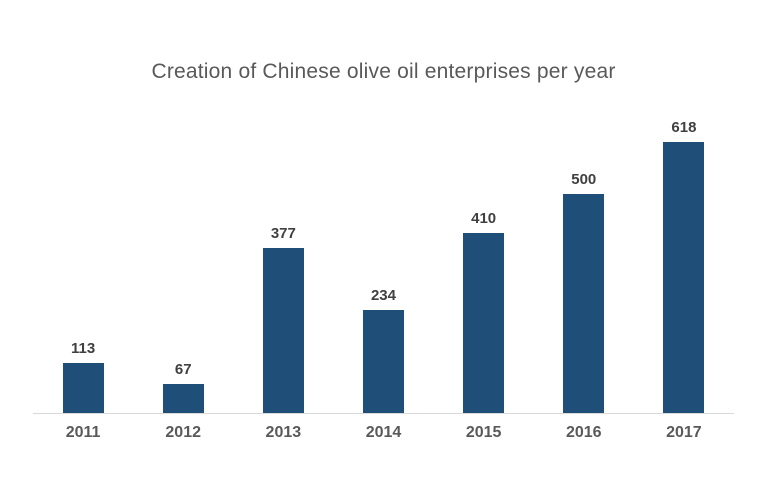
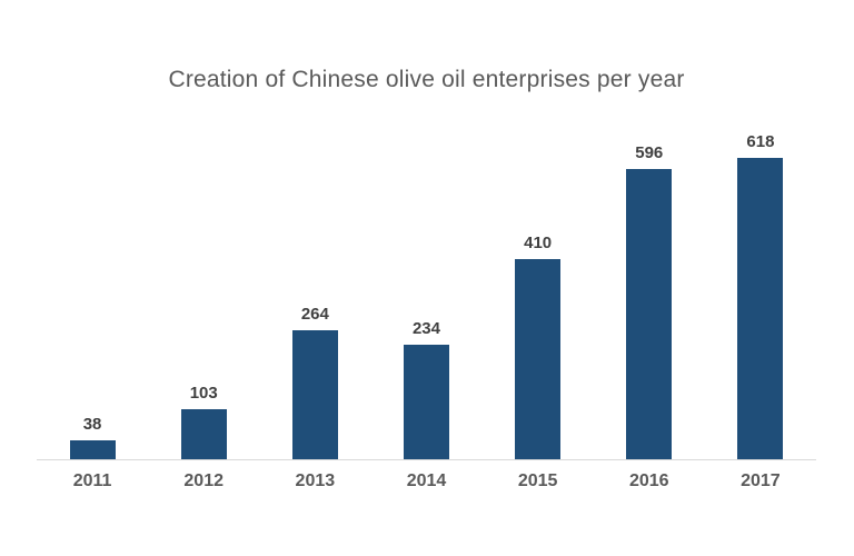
2011: 113 -> 38
2012: 67 -> 103
2013: 377 -> 264
2016: 500 -> 596
